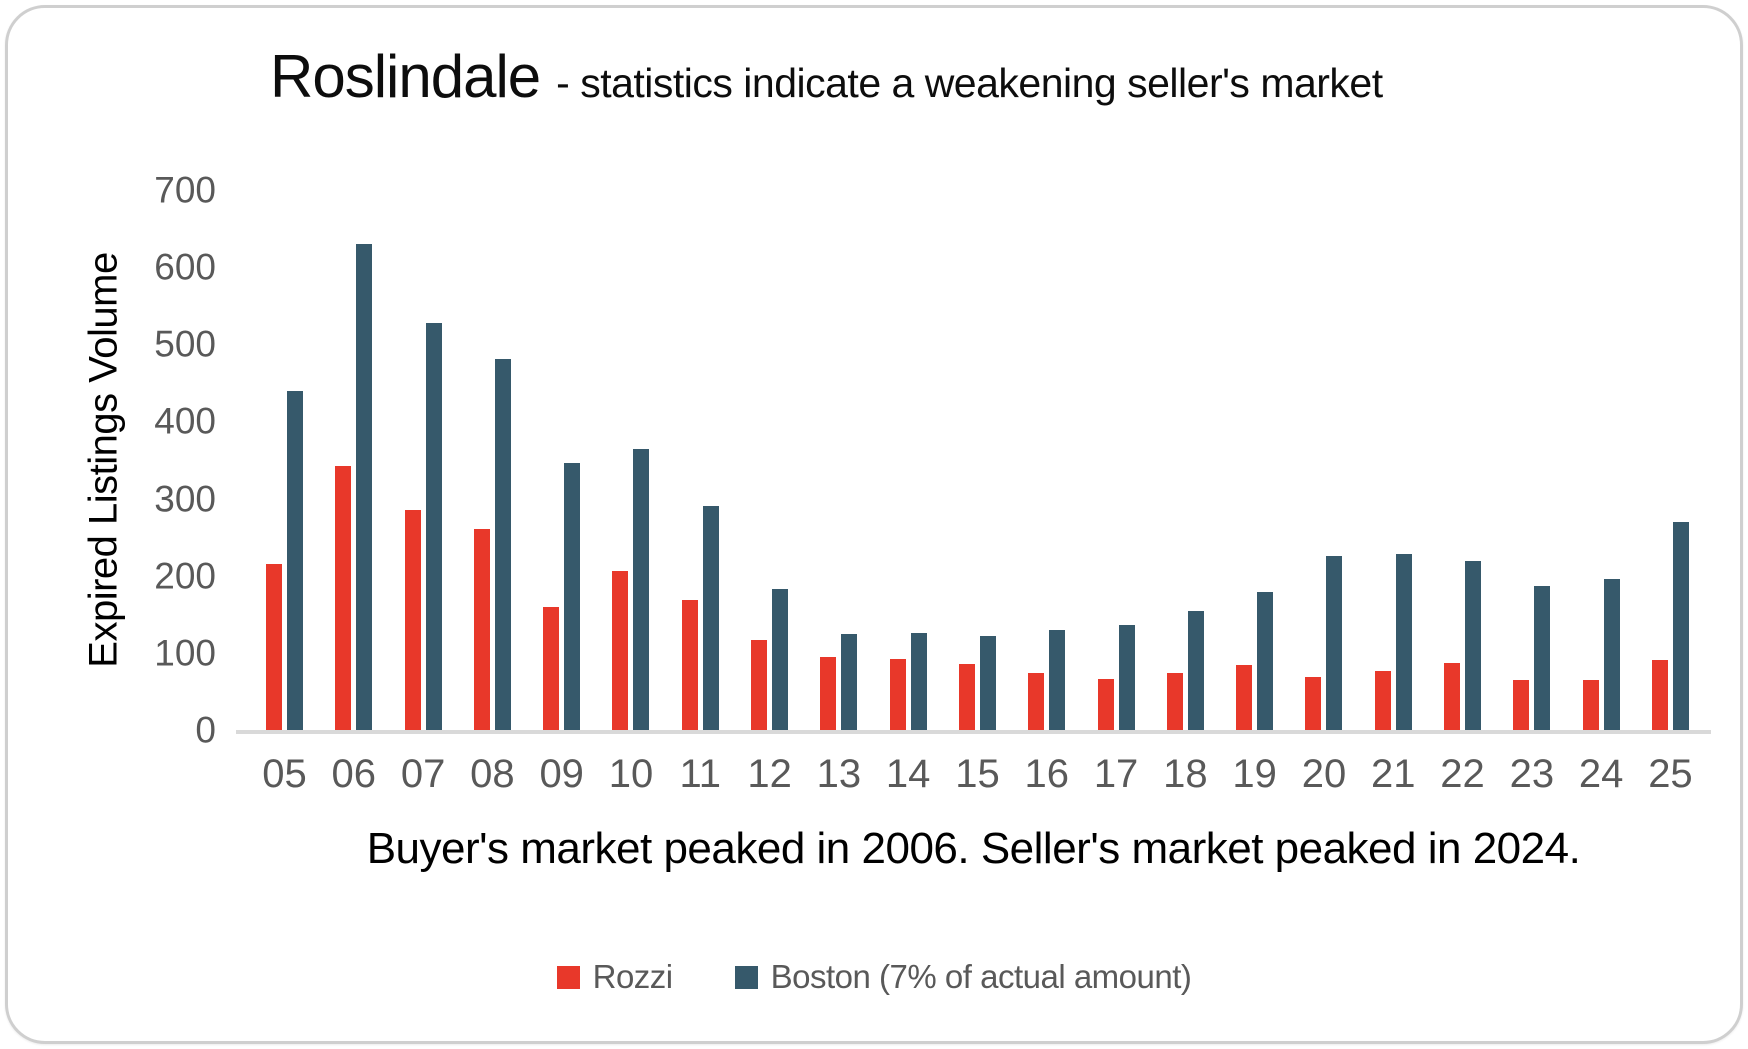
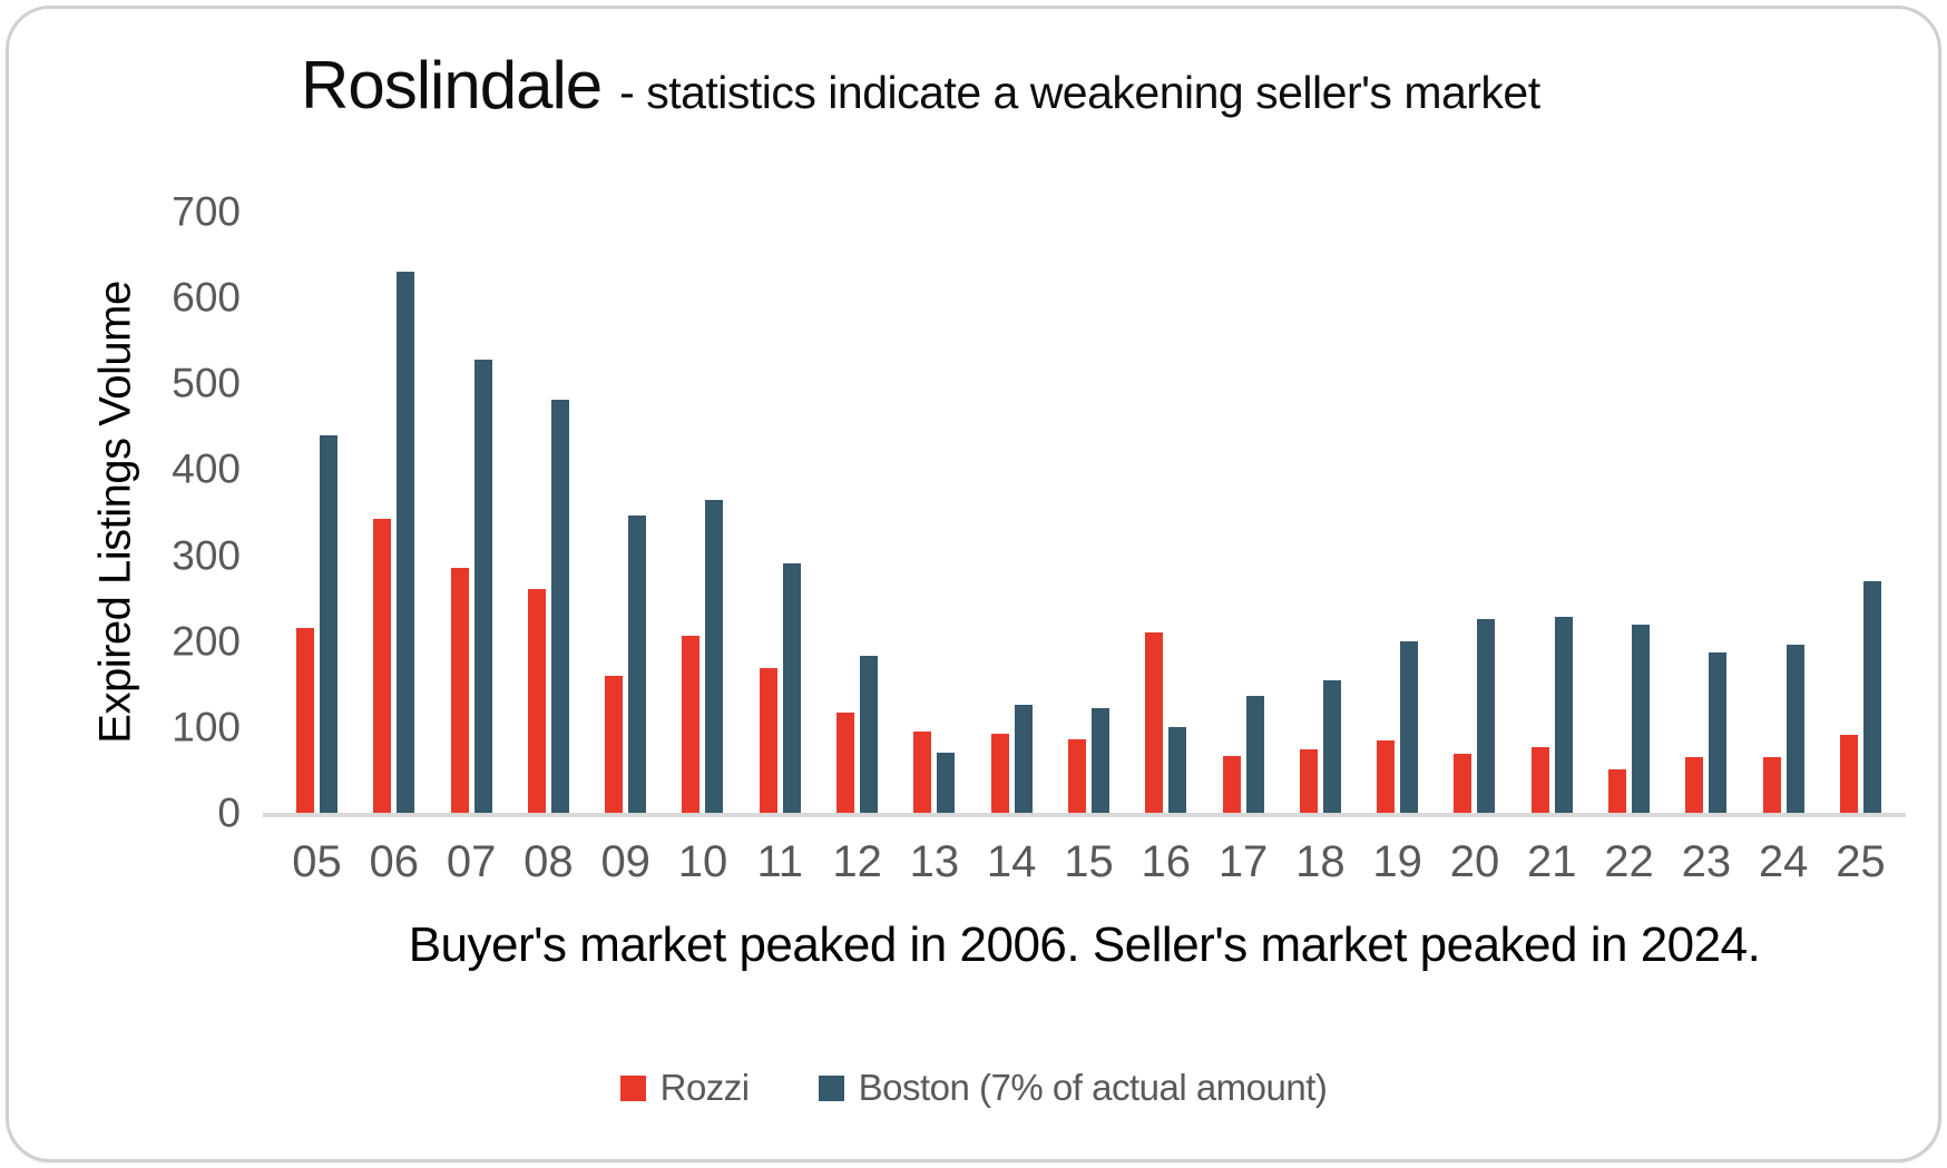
Boston (7% of actual amount)/13: 120 -> 70
Rozzi/16: 70 -> 210
Boston (7% of actual amount)/16: 130 -> 100
Boston (7% of actual amount)/19: 180 -> 200
Rozzi/22: 90 -> 50
